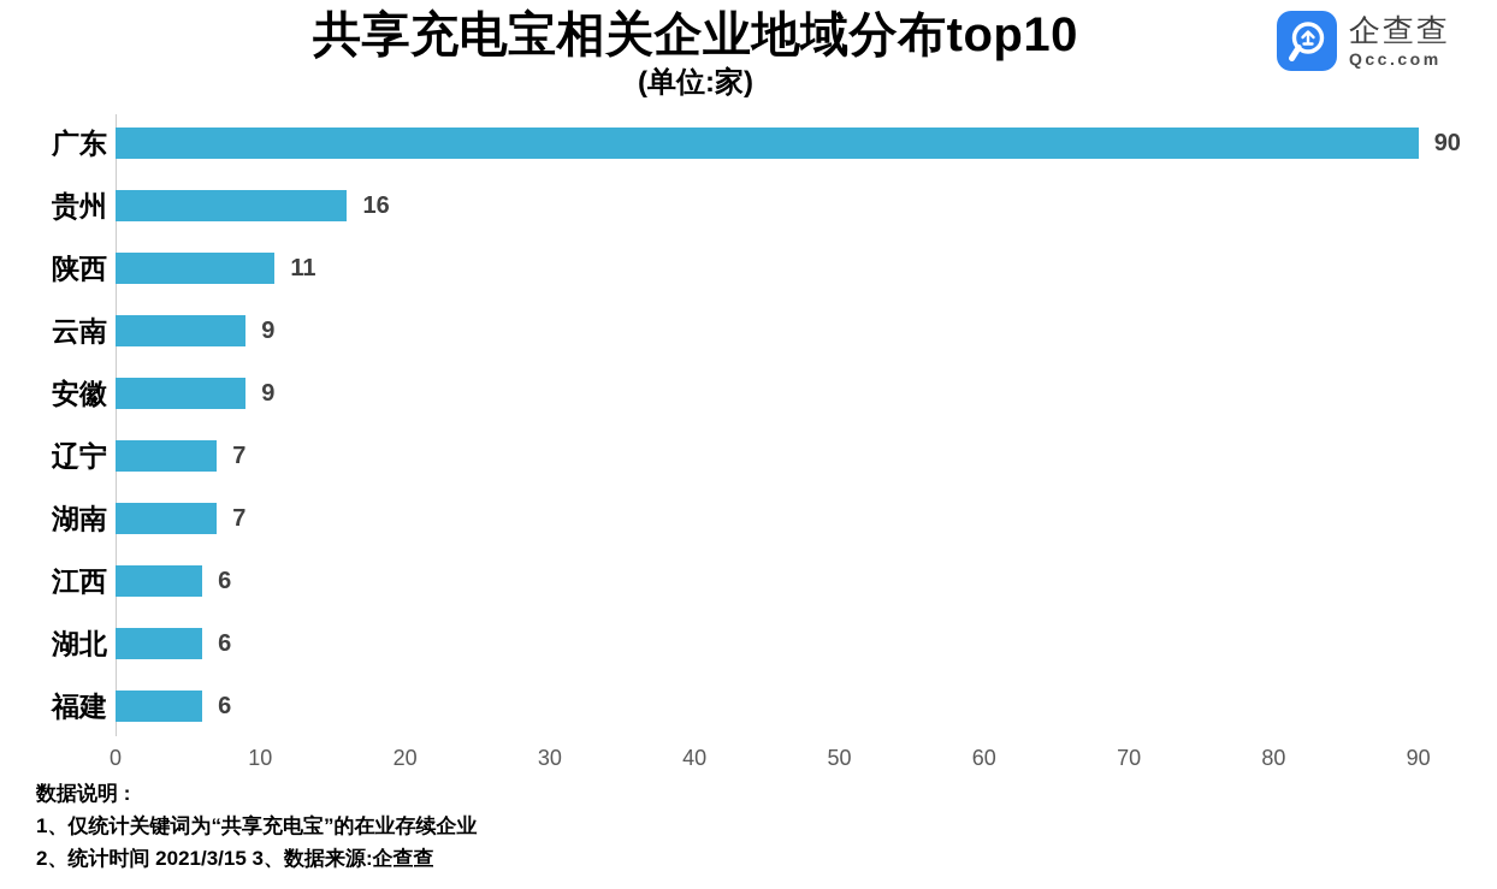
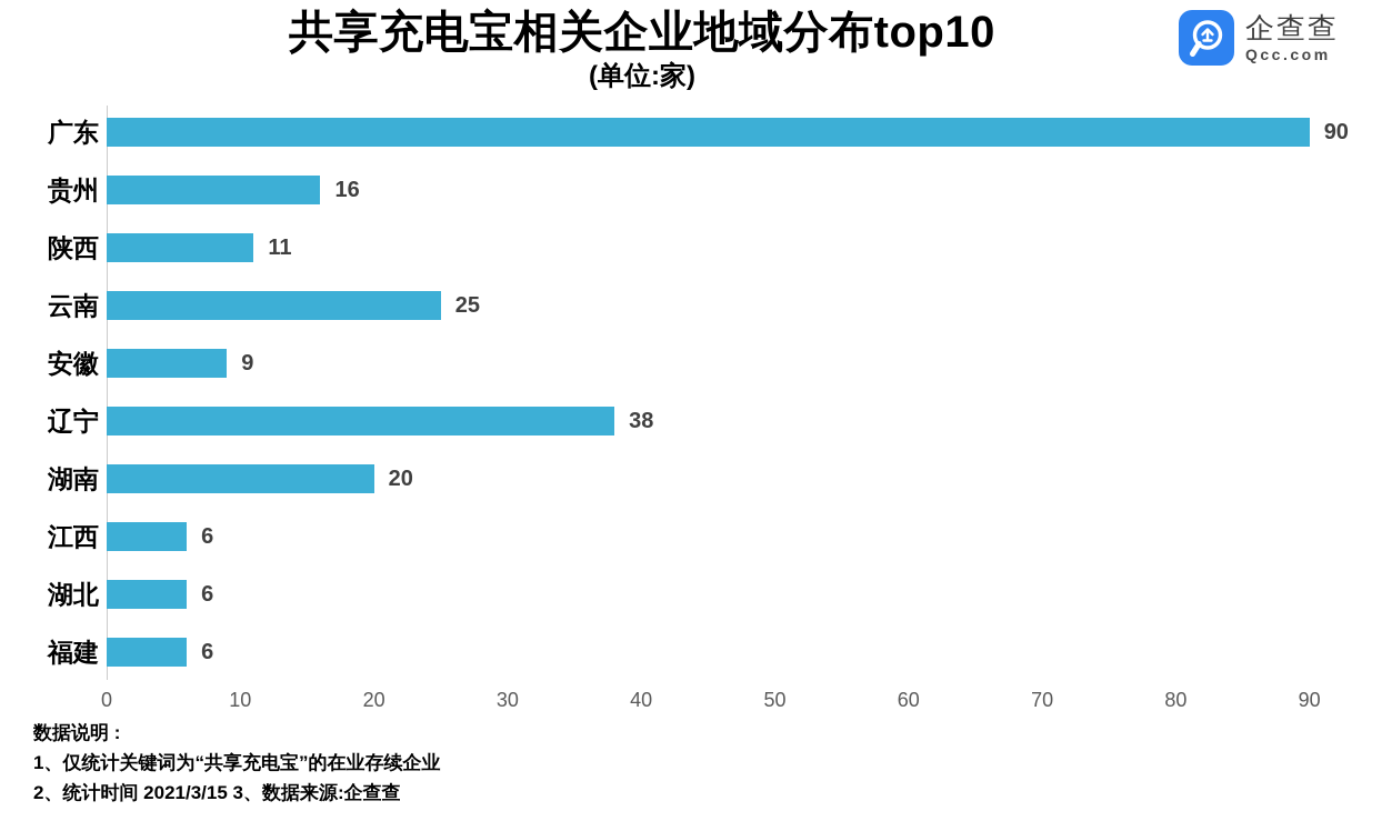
云南: 9 -> 25
辽宁: 7 -> 38
湖南: 7 -> 20
